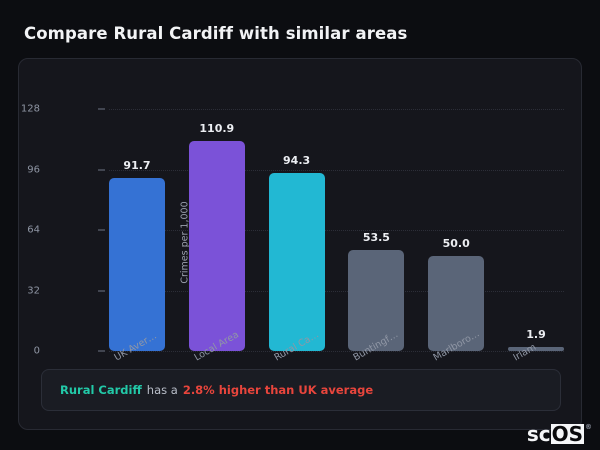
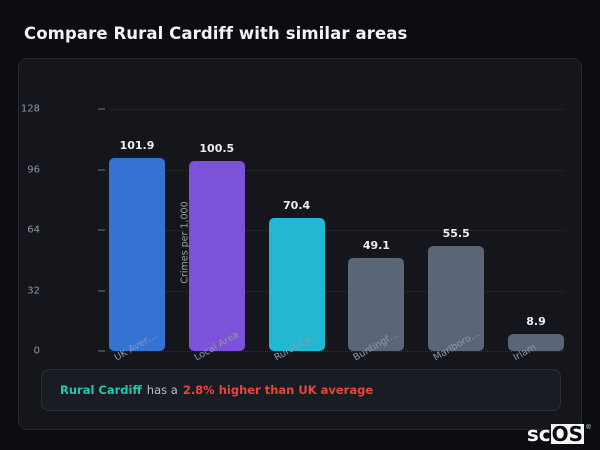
UK Average: 91.7 -> 101.9
Local Area: 110.9 -> 100.5
Rural Card..: 94.3 -> 70.4
Buntingford: 53.5 -> 49.1
Marlborough: 50.0 -> 55.5
Irlam: 1.9 -> 8.9
